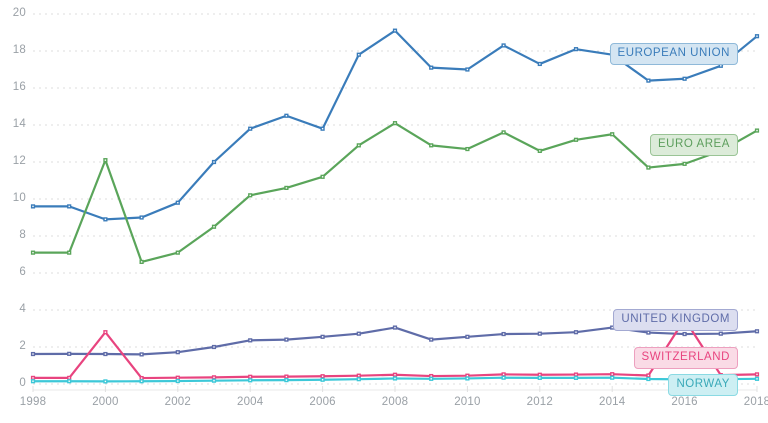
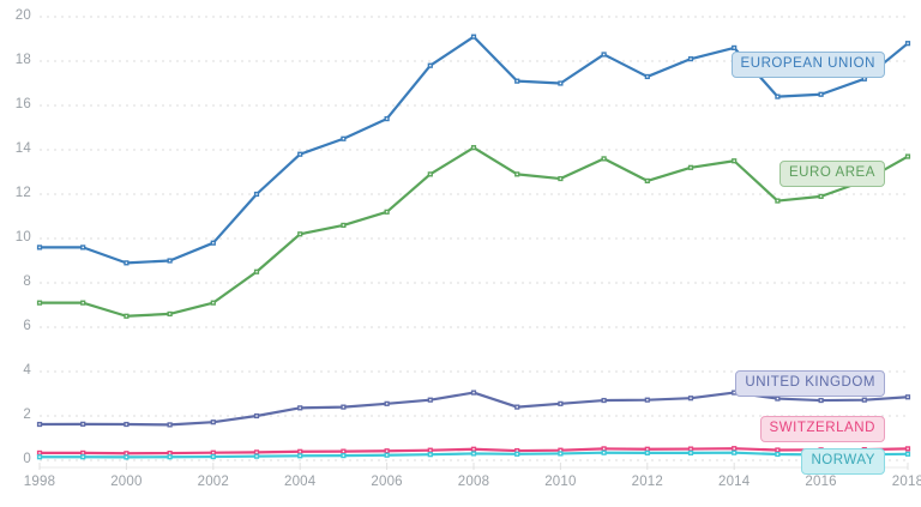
EURO AREA/2000: 12.1 -> 6.5
SWITZERLAND/2000: 2.8 -> 0.3
EUROPEAN UNION/2006: 13.8 -> 15.4
EUROPEAN UNION/2014: 17.8 -> 18.6
SWITZERLAND/2016: 3.5 -> 0.5
